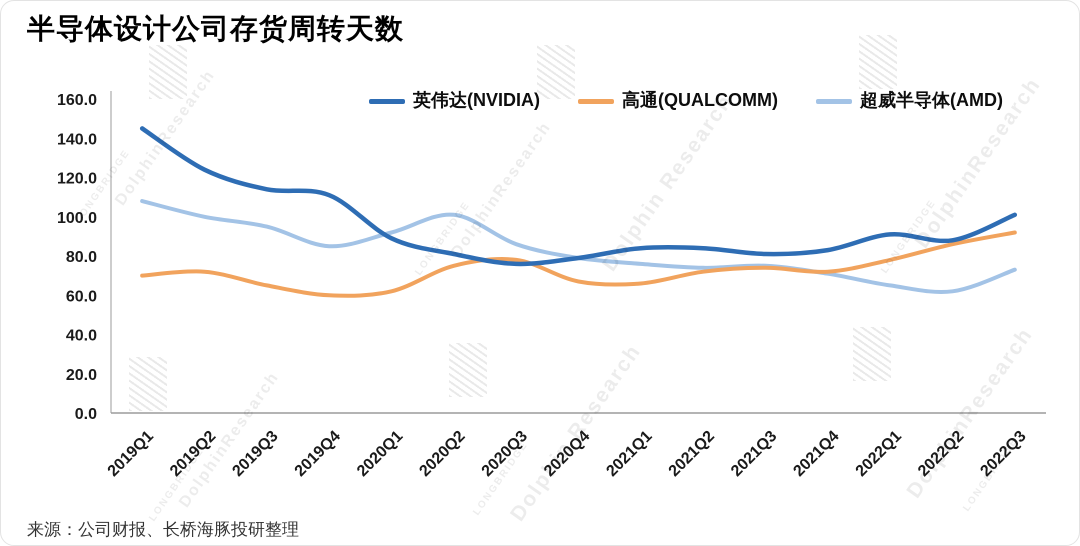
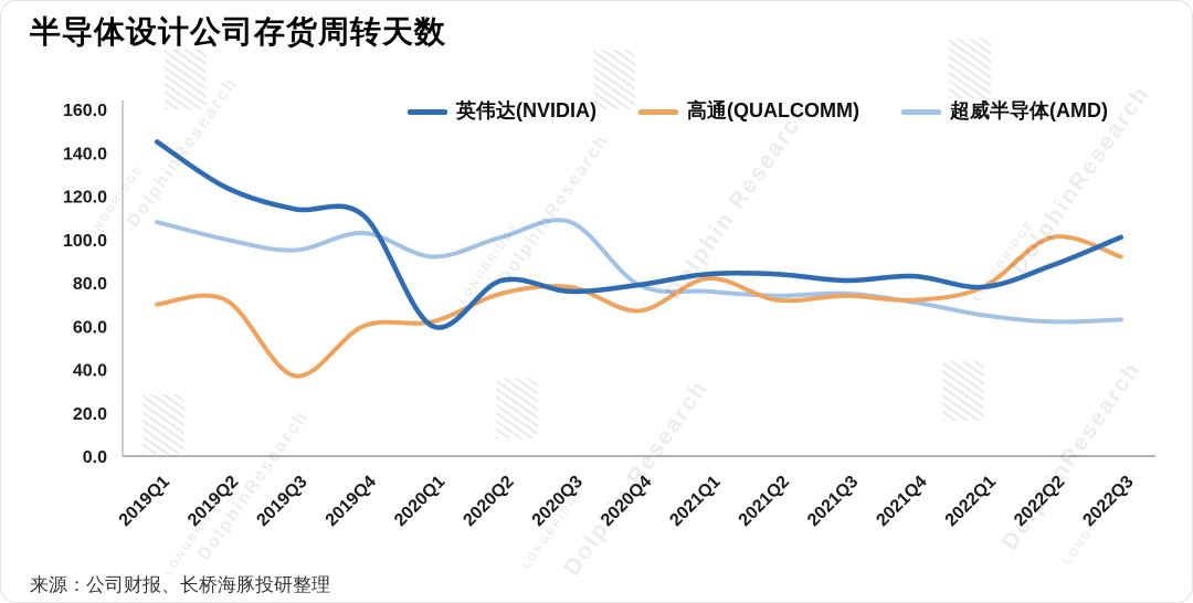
高通(QUALCOMM)/2019Q3: 65 -> 37
超威半导体(AMD)/2019Q4: 85 -> 103
英伟达(NVIDIA)/2020Q1: 89 -> 60
超威半导体(AMD)/2020Q3: 86 -> 108
高通(QUALCOMM)/2021Q1: 66 -> 82
英伟达(NVIDIA)/2022Q1: 91 -> 78
高通(QUALCOMM)/2022Q2: 86 -> 101
超威半导体(AMD)/2022Q3: 73 -> 63
